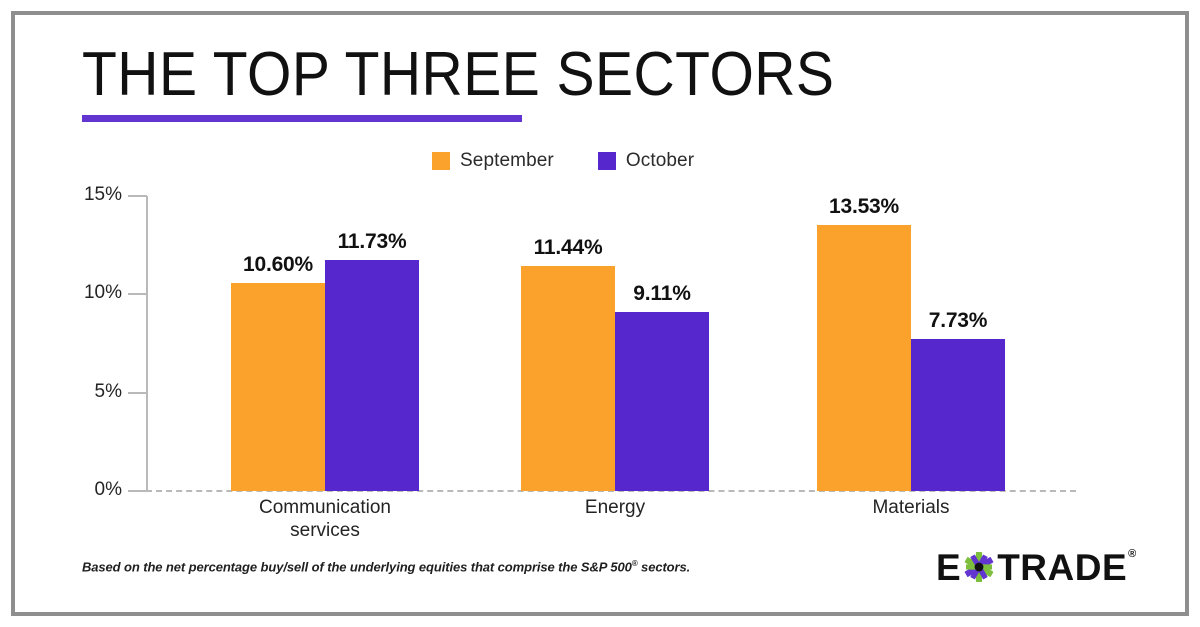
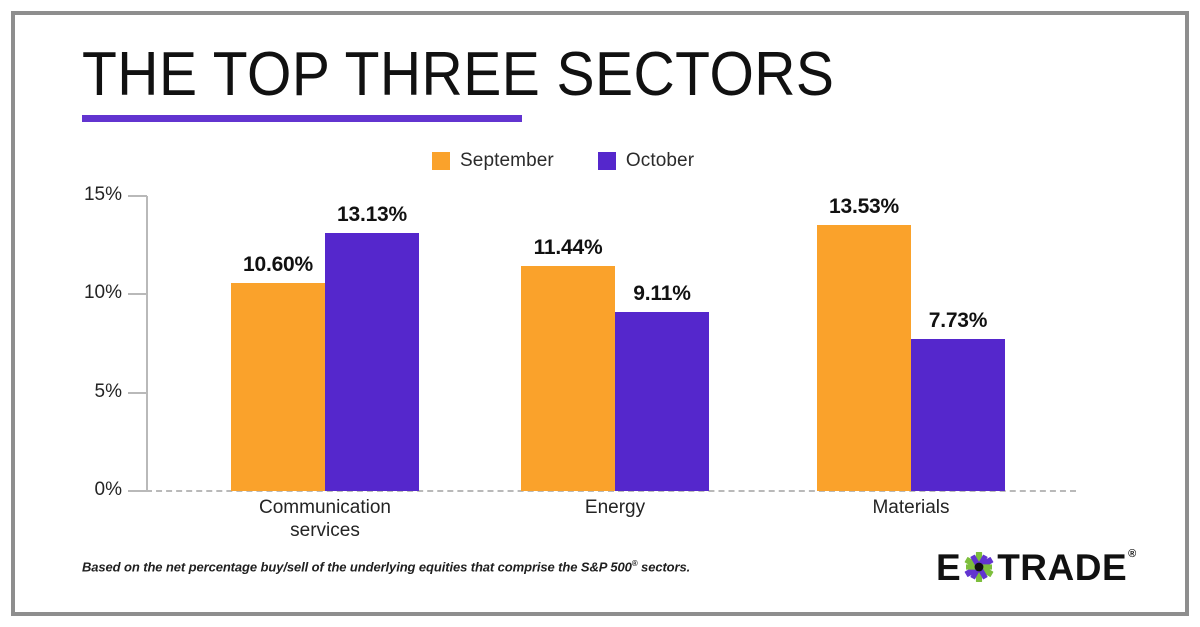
October/Communication services: 11.73% -> 13.13%
